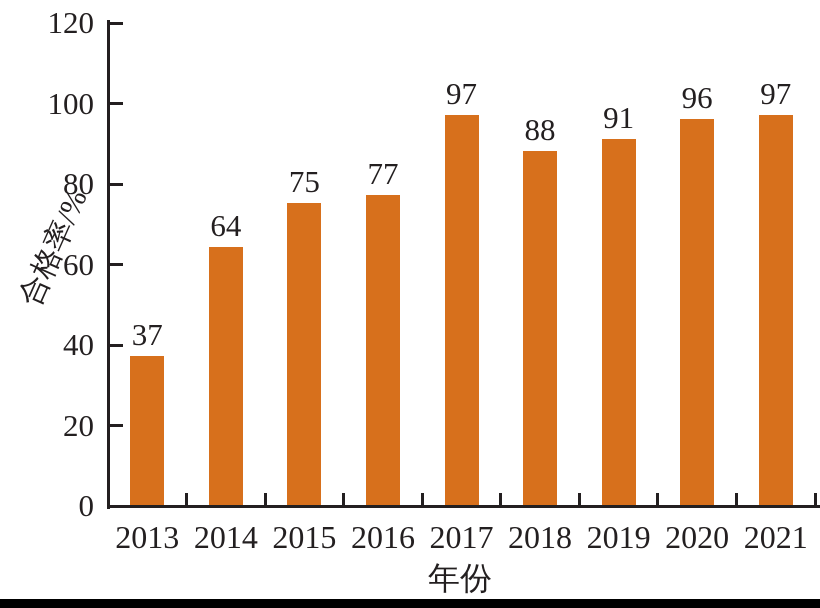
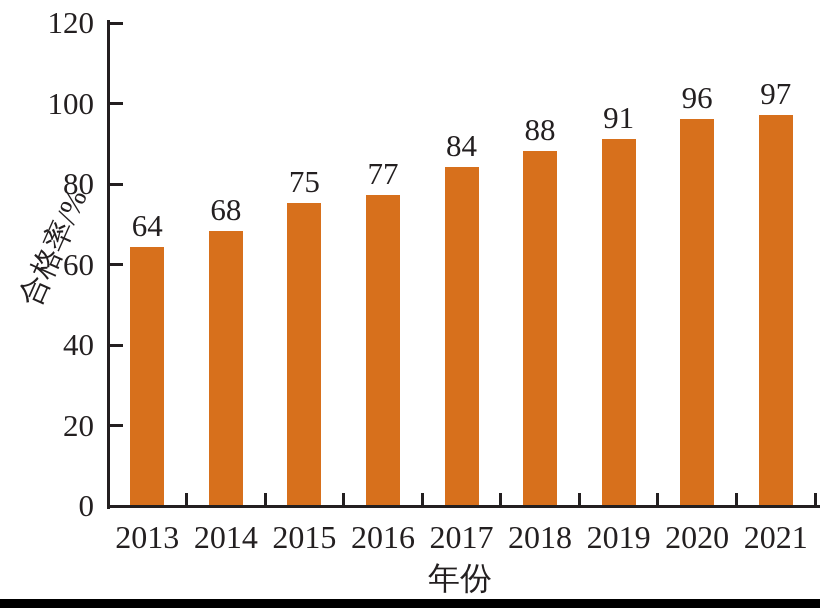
2013: 37 -> 64
2014: 64 -> 68
2017: 97 -> 84
